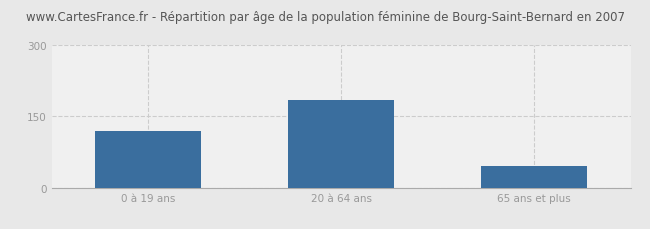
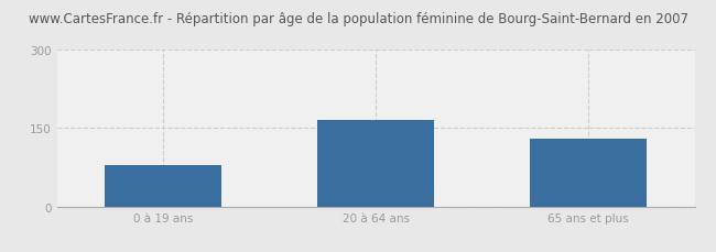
0 à 19 ans: 120 -> 80
20 à 64 ans: 185 -> 165
65 ans et plus: 45 -> 130
